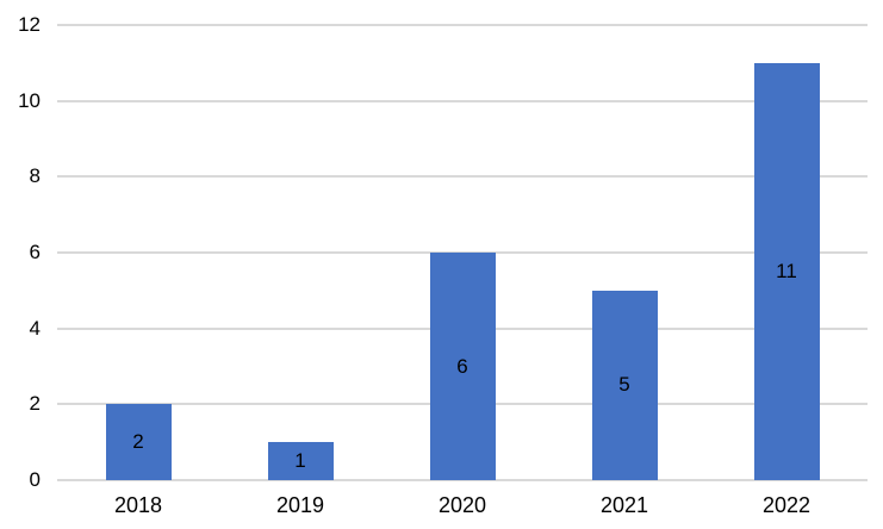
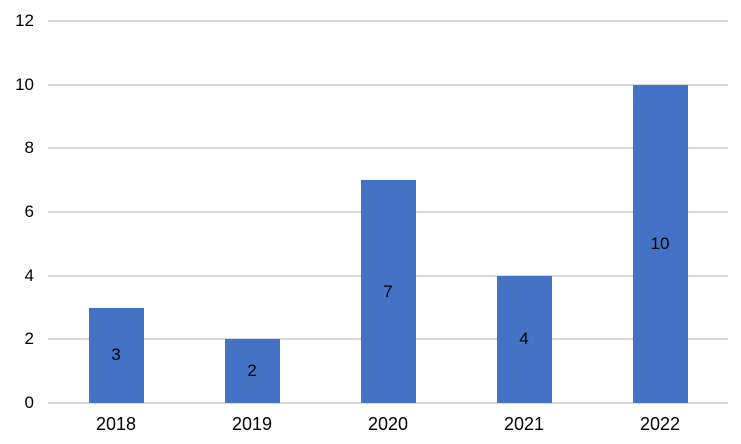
2018: 2 -> 3
2019: 1 -> 2
2020: 6 -> 7
2021: 5 -> 4
2022: 11 -> 10
